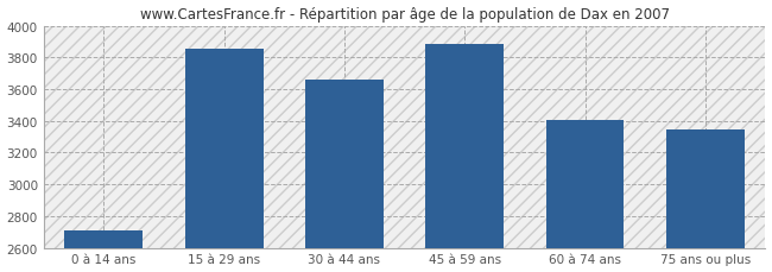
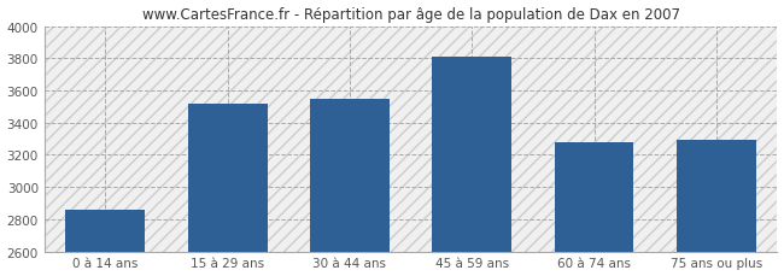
0 à 14 ans: 2710 -> 2860
15 à 29 ans: 3860 -> 3520
30 à 44 ans: 3660 -> 3550
45 à 59 ans: 3880 -> 3810
60 à 74 ans: 3400 -> 3280
75 ans ou plus: 3340 -> 3290
